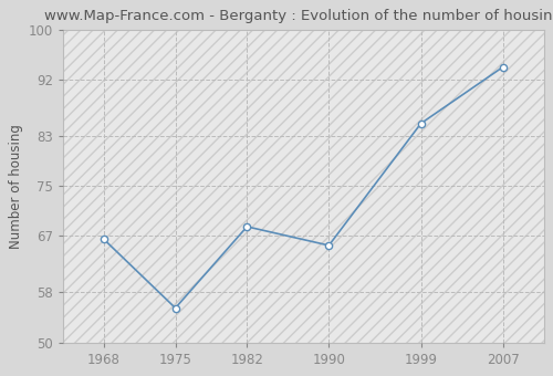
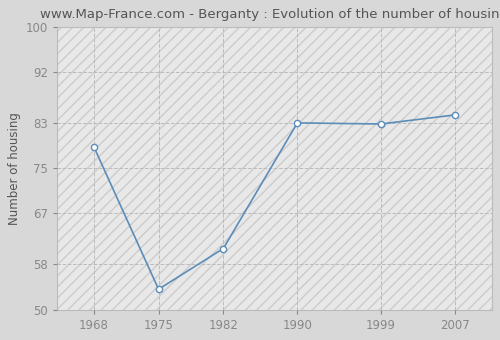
1968: 66.5 -> 78.8
1975: 55.5 -> 53.6
1982: 68.5 -> 60.8
1990: 65.5 -> 83.0
1999: 85.0 -> 82.8
2007: 94.0 -> 84.4
